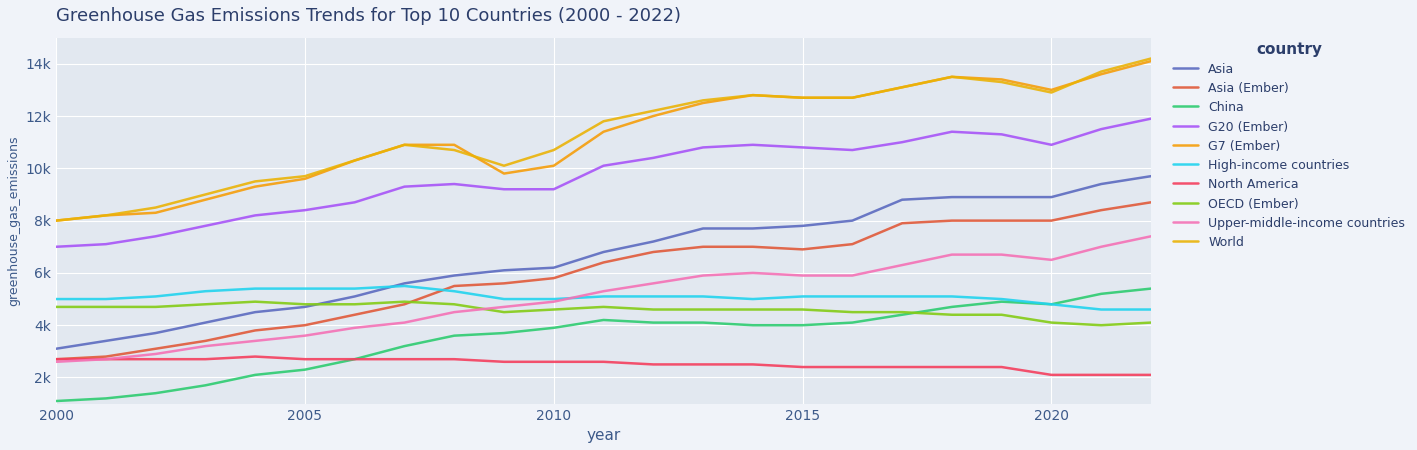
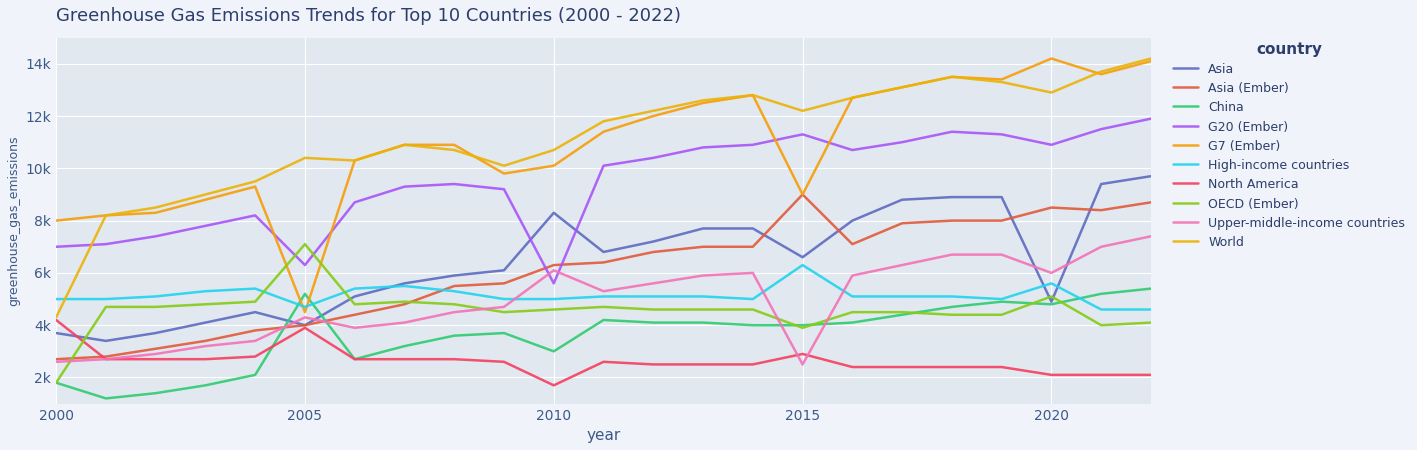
Asia/2000: 3.1k -> 3.7k
China/2000: 1.1k -> 1.8k
North America/2000: 2.7k -> 4.2k
OECD (Ember)/2000: 4.7k -> 1.8k
World/2000: 8.0k -> 4.3k
Asia/2005: 4.7k -> 4.0k
China/2005: 2.3k -> 5.2k
G20 (Ember)/2005: 8.4k -> 6.3k
G7 (Ember)/2005: 9.6k -> 4.5k
High-income countries/2005: 5.4k -> 4.7k
North America/2005: 2.7k -> 3.9k
OECD (Ember)/2005: 4.8k -> 7.1k
Upper-middle-income countries/2005: 3.6k -> 4.3k
World/2005: 9.7k -> 10.4k
Asia/2010: 6.2k -> 8.3k
Asia (Ember)/2010: 5.8k -> 6.3k
China/2010: 3.9k -> 3.0k
G20 (Ember)/2010: 9.2k -> 5.6k
North America/2010: 2.6k -> 1.7k
Upper-middle-income countries/2010: 4.9k -> 6.1k
Asia/2015: 7.8k -> 6.6k
Asia (Ember)/2015: 6.9k -> 9.0k
G20 (Ember)/2015: 10.8k -> 11.3k
G7 (Ember)/2015: 12.7k -> 9.0k
High-income countries/2015: 5.1k -> 6.3k
North America/2015: 2.4k -> 2.9k
OECD (Ember)/2015: 4.6k -> 3.9k
Upper-middle-income countries/2015: 5.9k -> 2.5k
World/2015: 12.7k -> 12.2k
Asia/2020: 8.9k -> 4.9k
Asia (Ember)/2020: 8.0k -> 8.5k
G7 (Ember)/2020: 13.0k -> 14.2k
High-income countries/2020: 4.8k -> 5.6k
OECD (Ember)/2020: 4.1k -> 5.1k
Upper-middle-income countries/2020: 6.5k -> 6.0k
